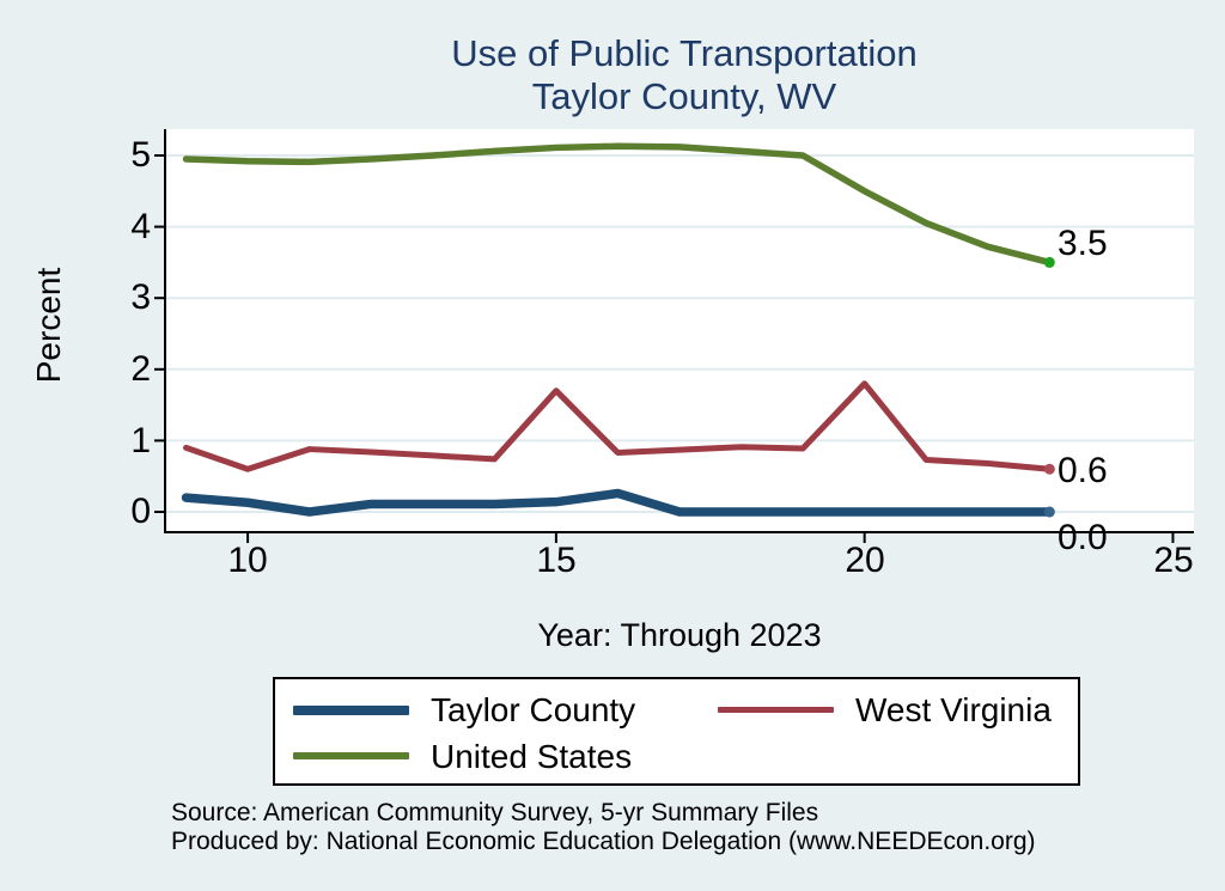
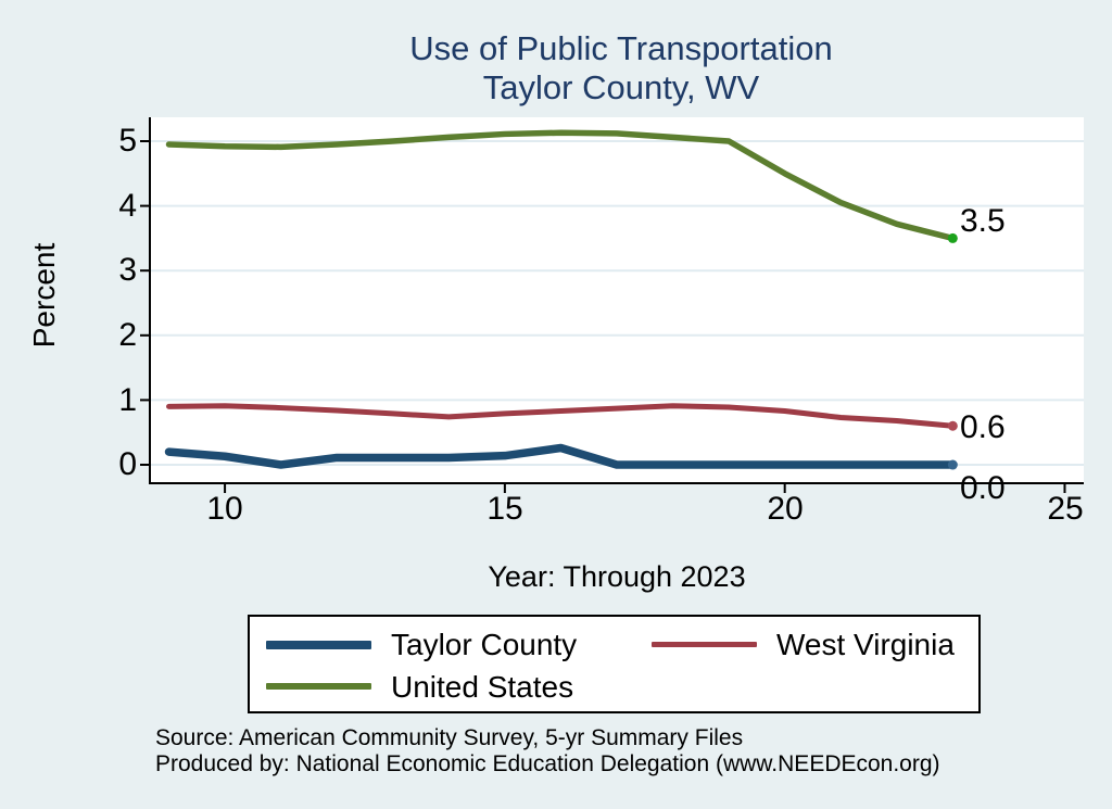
West Virginia/10: 0.6 -> 0.9
West Virginia/15: 1.7 -> 0.8
West Virginia/20: 1.8 -> 0.8
